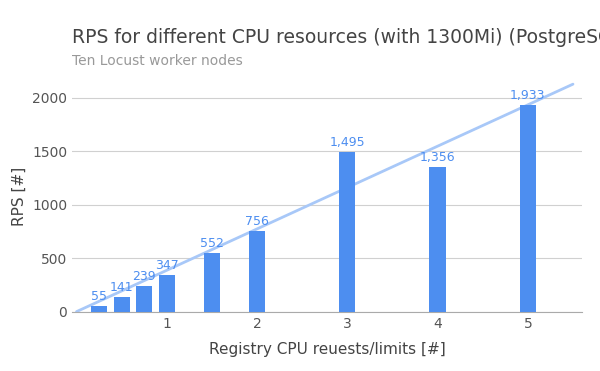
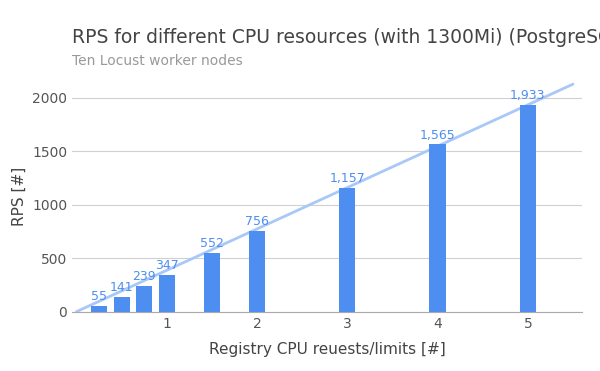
3: 1,495 -> 1,157
4: 1,356 -> 1,565
